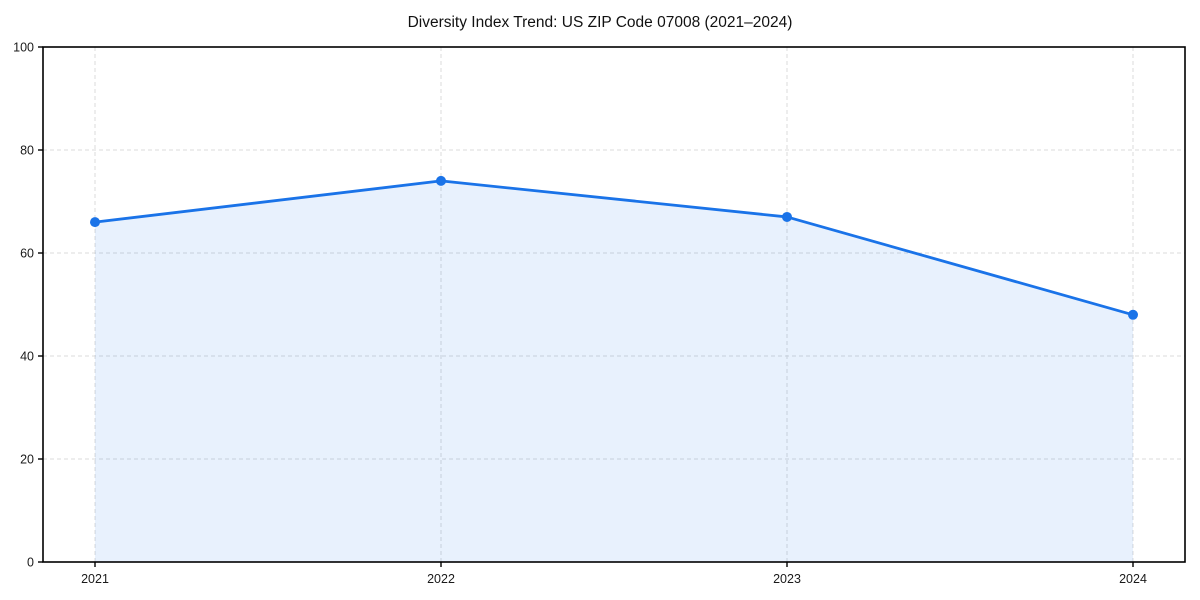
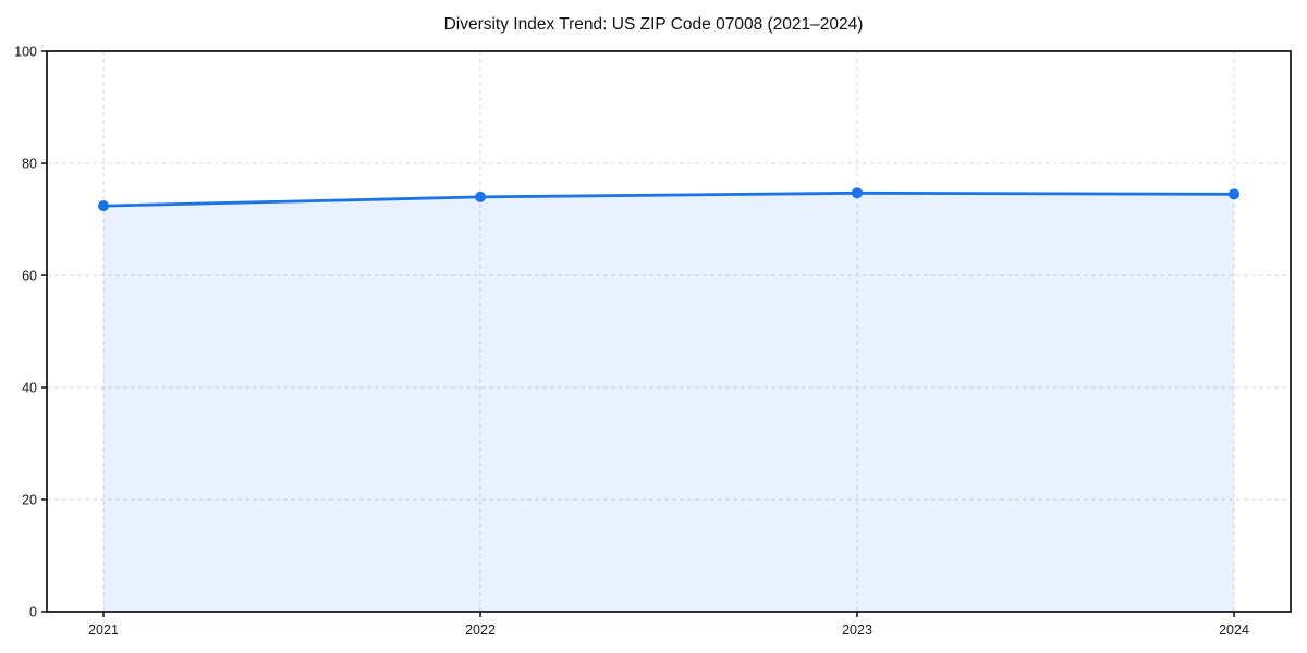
2021: 66 -> 72
2023: 67 -> 75
2024: 48 -> 74
